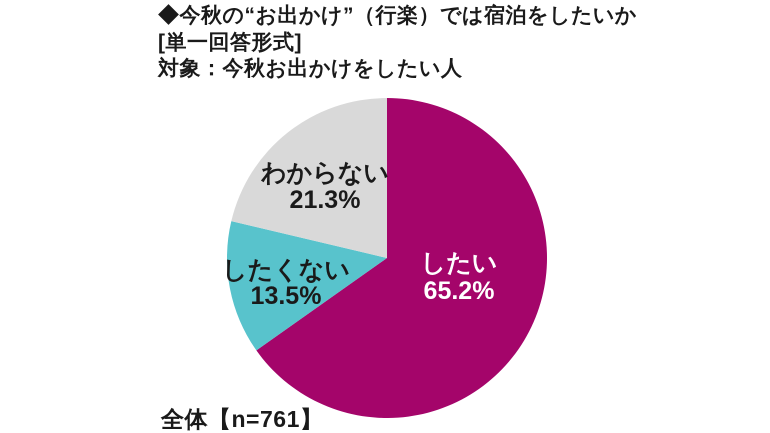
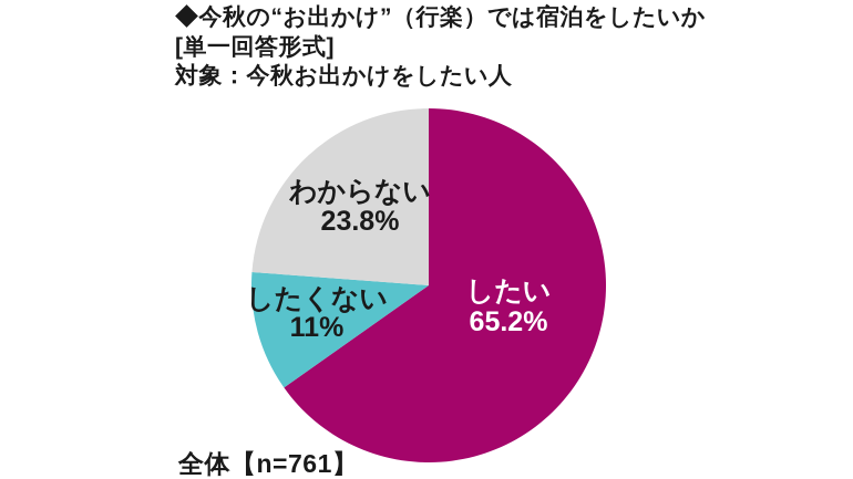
したくない: 13.5% -> 11%
わからない: 21.3% -> 23.8%
